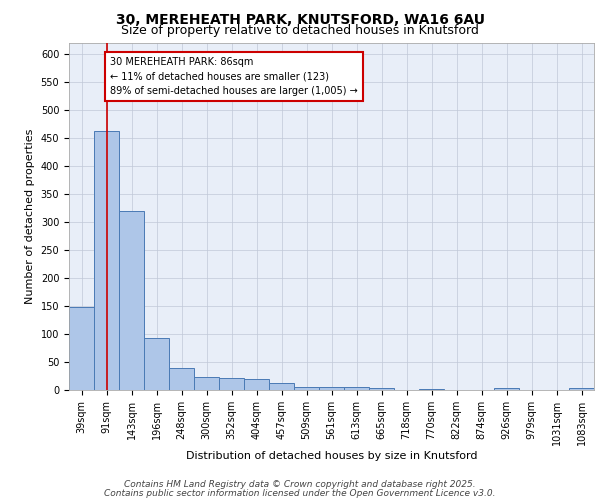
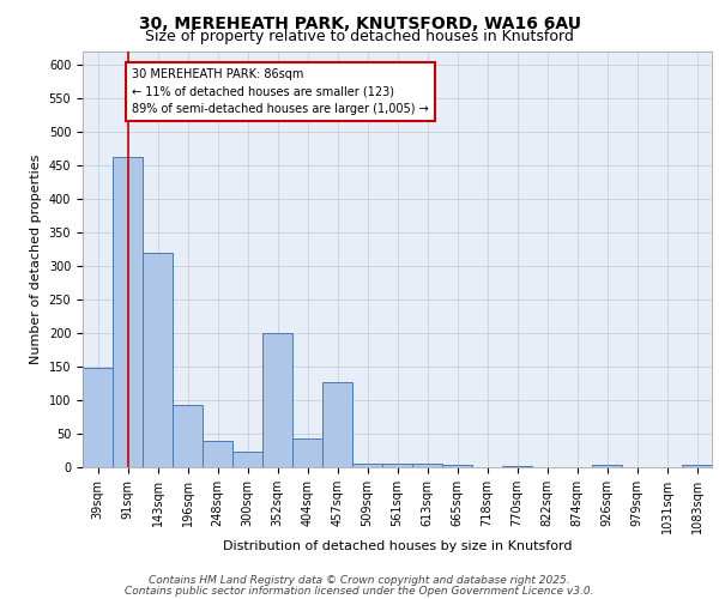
352sqm: 21 -> 200
404sqm: 20 -> 42
457sqm: 12 -> 126
